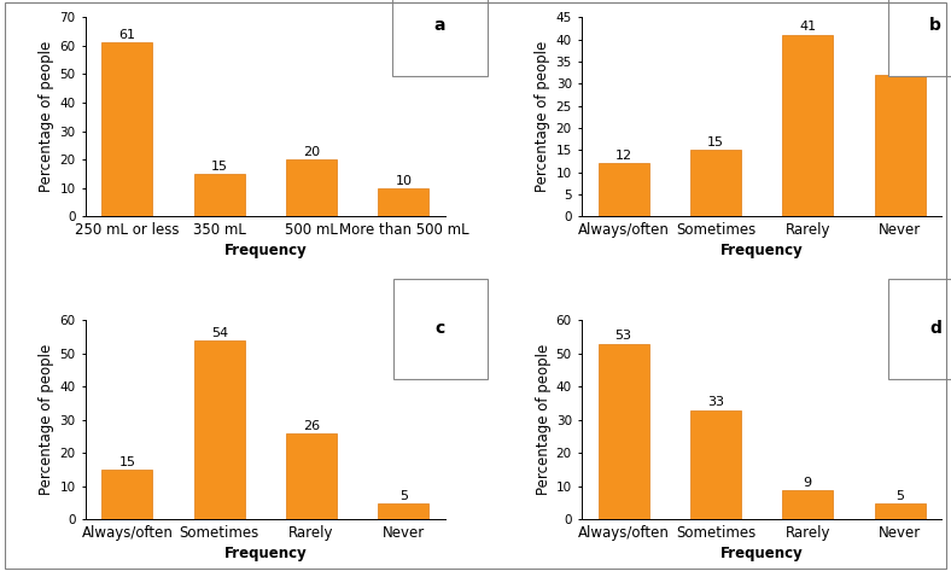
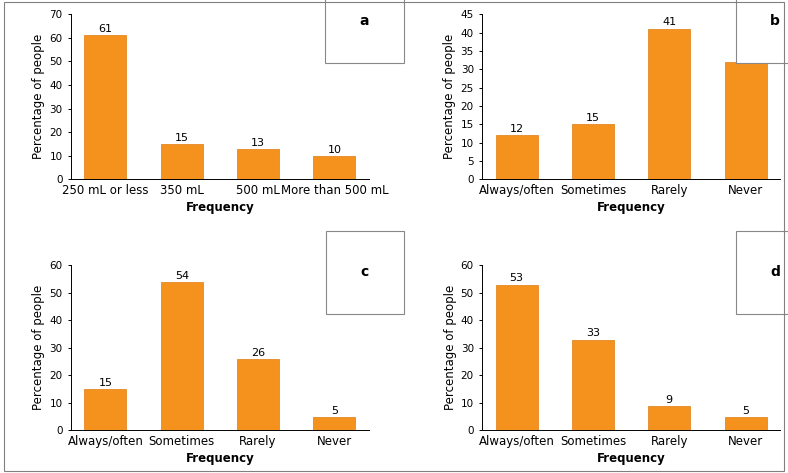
500 mL: 20 -> 13
